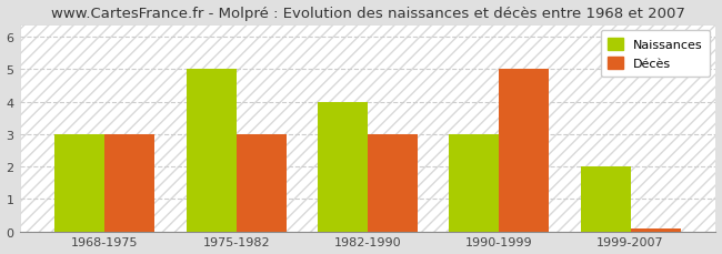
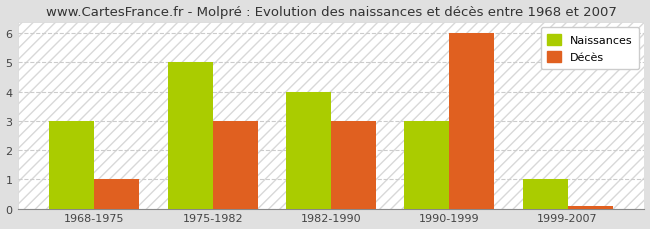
Décès/1968-1975: 3.00 -> 1.00
Décès/1990-1999: 5.00 -> 6.00
Naissances/1999-2007: 2 -> 1
